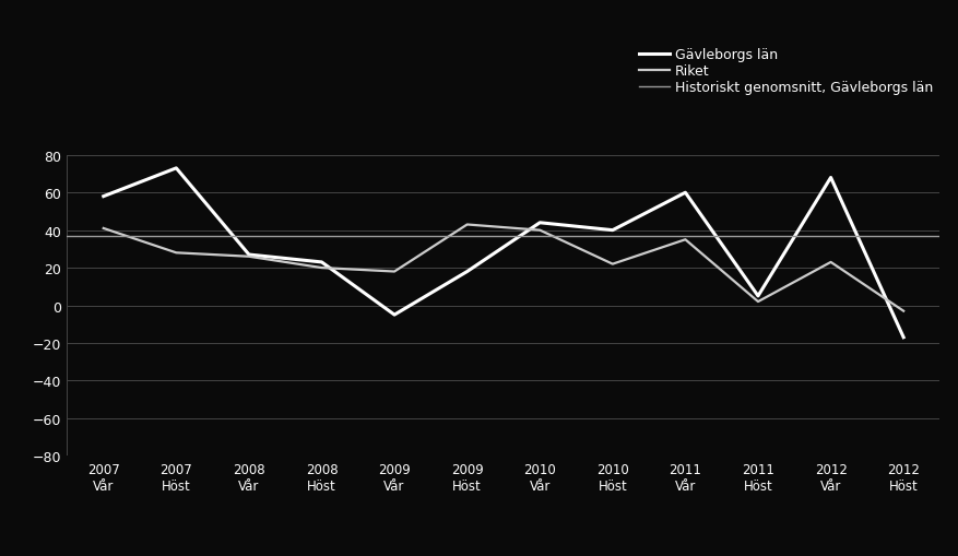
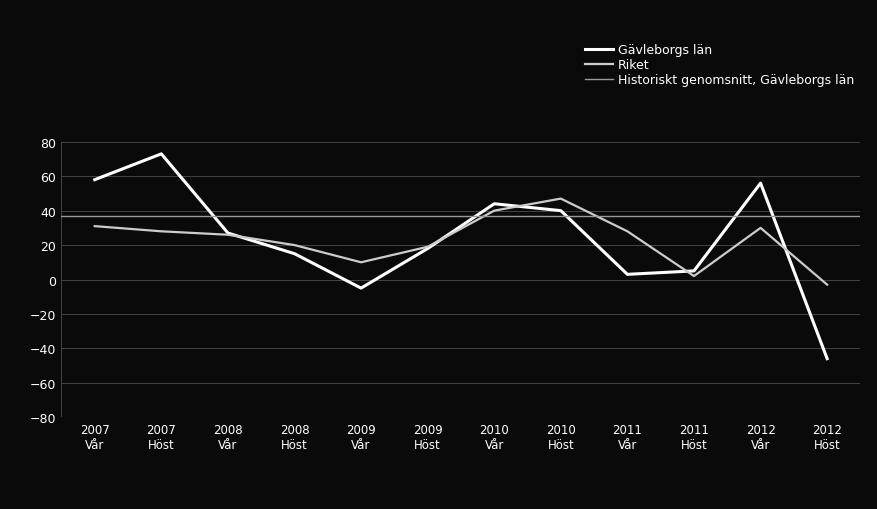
Riket/2007 Vår: 41 -> 31
Gävleborgs län/2008 Höst: 23 -> 15
Riket/2009 Vår: 18 -> 10
Riket/2009 Höst: 43 -> 19
Riket/2010 Höst: 22 -> 47
Gävleborgs län/2011 Vår: 60 -> 3
Riket/2011 Vår: 35 -> 28
Gävleborgs län/2012 Vår: 68 -> 56
Riket/2012 Vår: 23 -> 30
Gävleborgs län/2012 Höst: -17 -> -46
